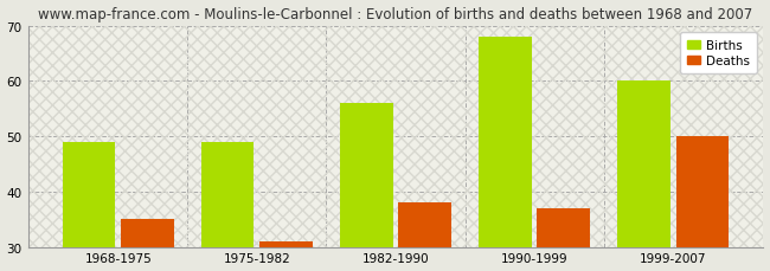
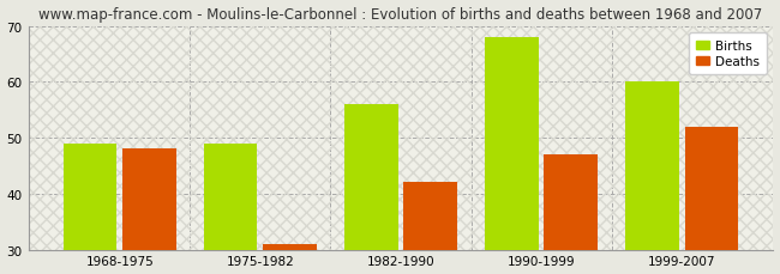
Deaths/1968-1975: 35 -> 48
Deaths/1982-1990: 38 -> 42
Deaths/1990-1999: 37 -> 47
Deaths/1999-2007: 50 -> 52
